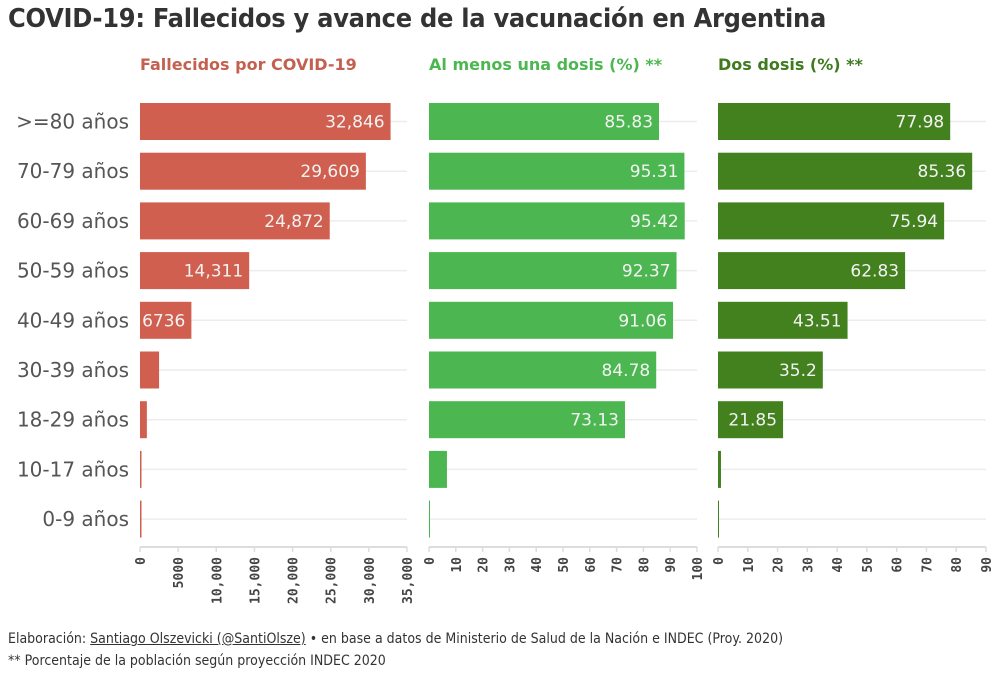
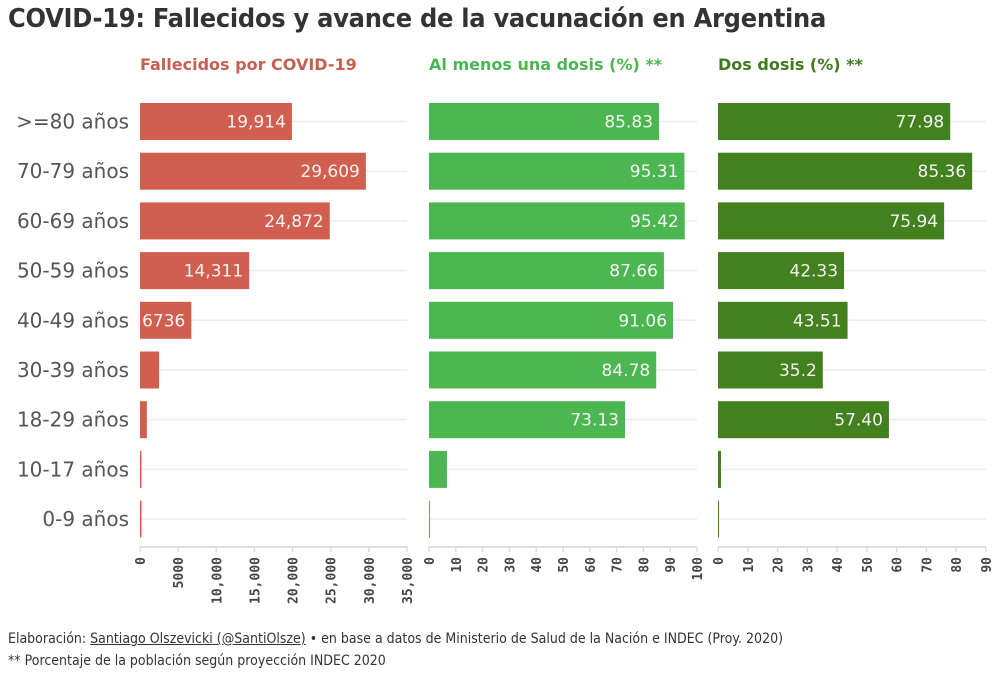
Fallecidos por COVID-19/>=80 años: 32,846 -> 19,914
Al menos una dosis (%) **/50-59 años: 92.37 -> 87.66
Dos dosis (%) **/50-59 años: 62.83 -> 42.33
Dos dosis (%) **/18-29 años: 21.85 -> 57.40
